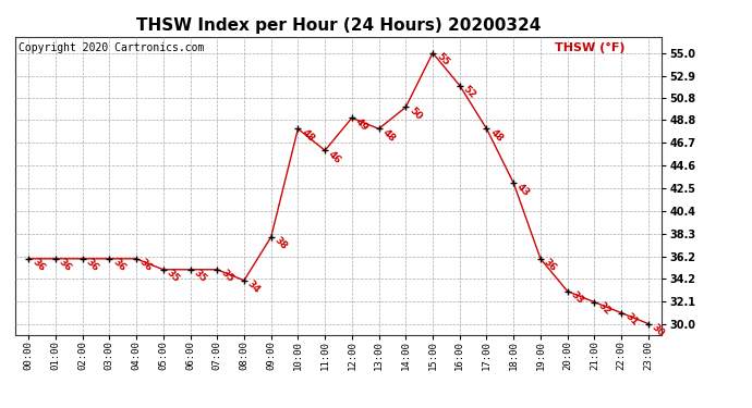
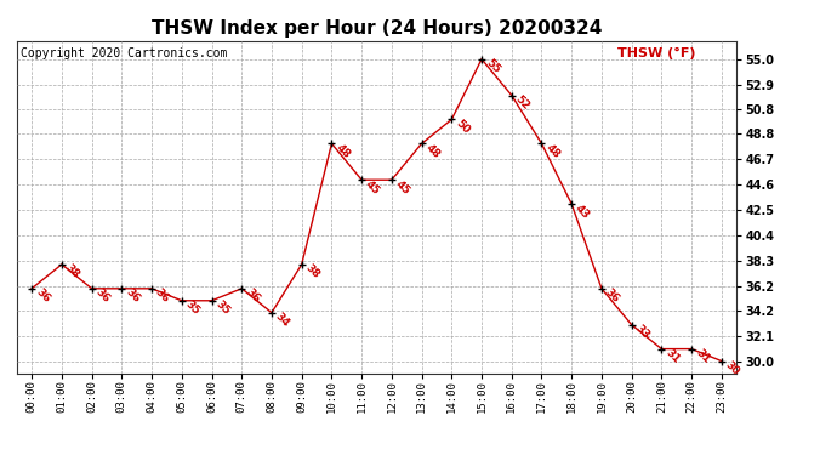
01:00: 36 -> 38
07:00: 35 -> 36
11:00: 46 -> 45
12:00: 49 -> 45
21:00: 32 -> 31
